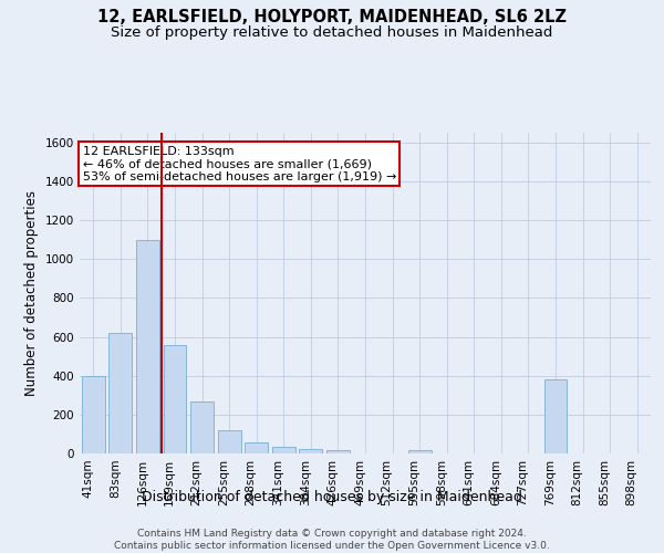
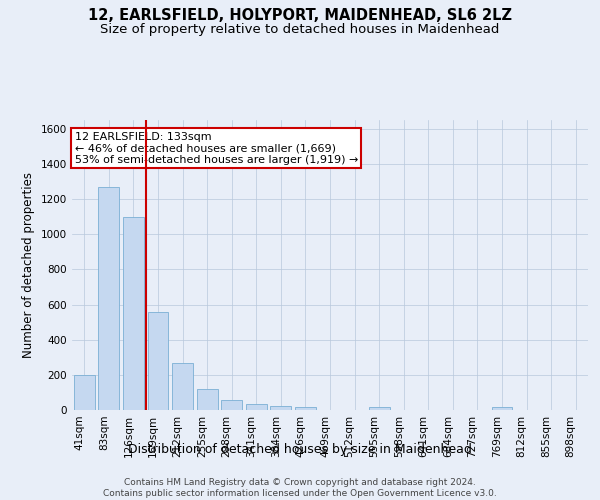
41sqm: 400 -> 200
83sqm: 620 -> 1270
769sqm: 380 -> 20
